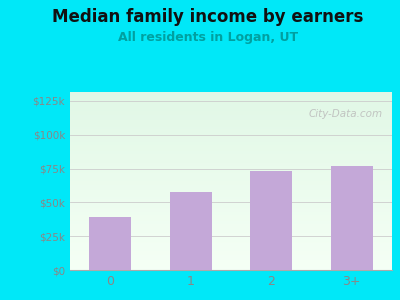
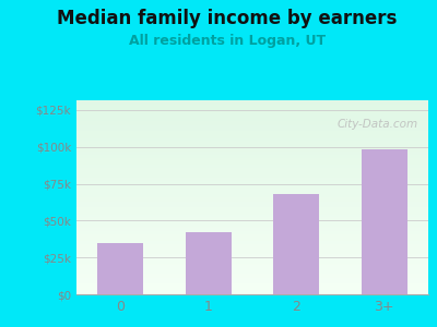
0: $39k -> $35k
1: $58k -> $42k
2: $73k -> $68k
3+: $77k -> $98k
